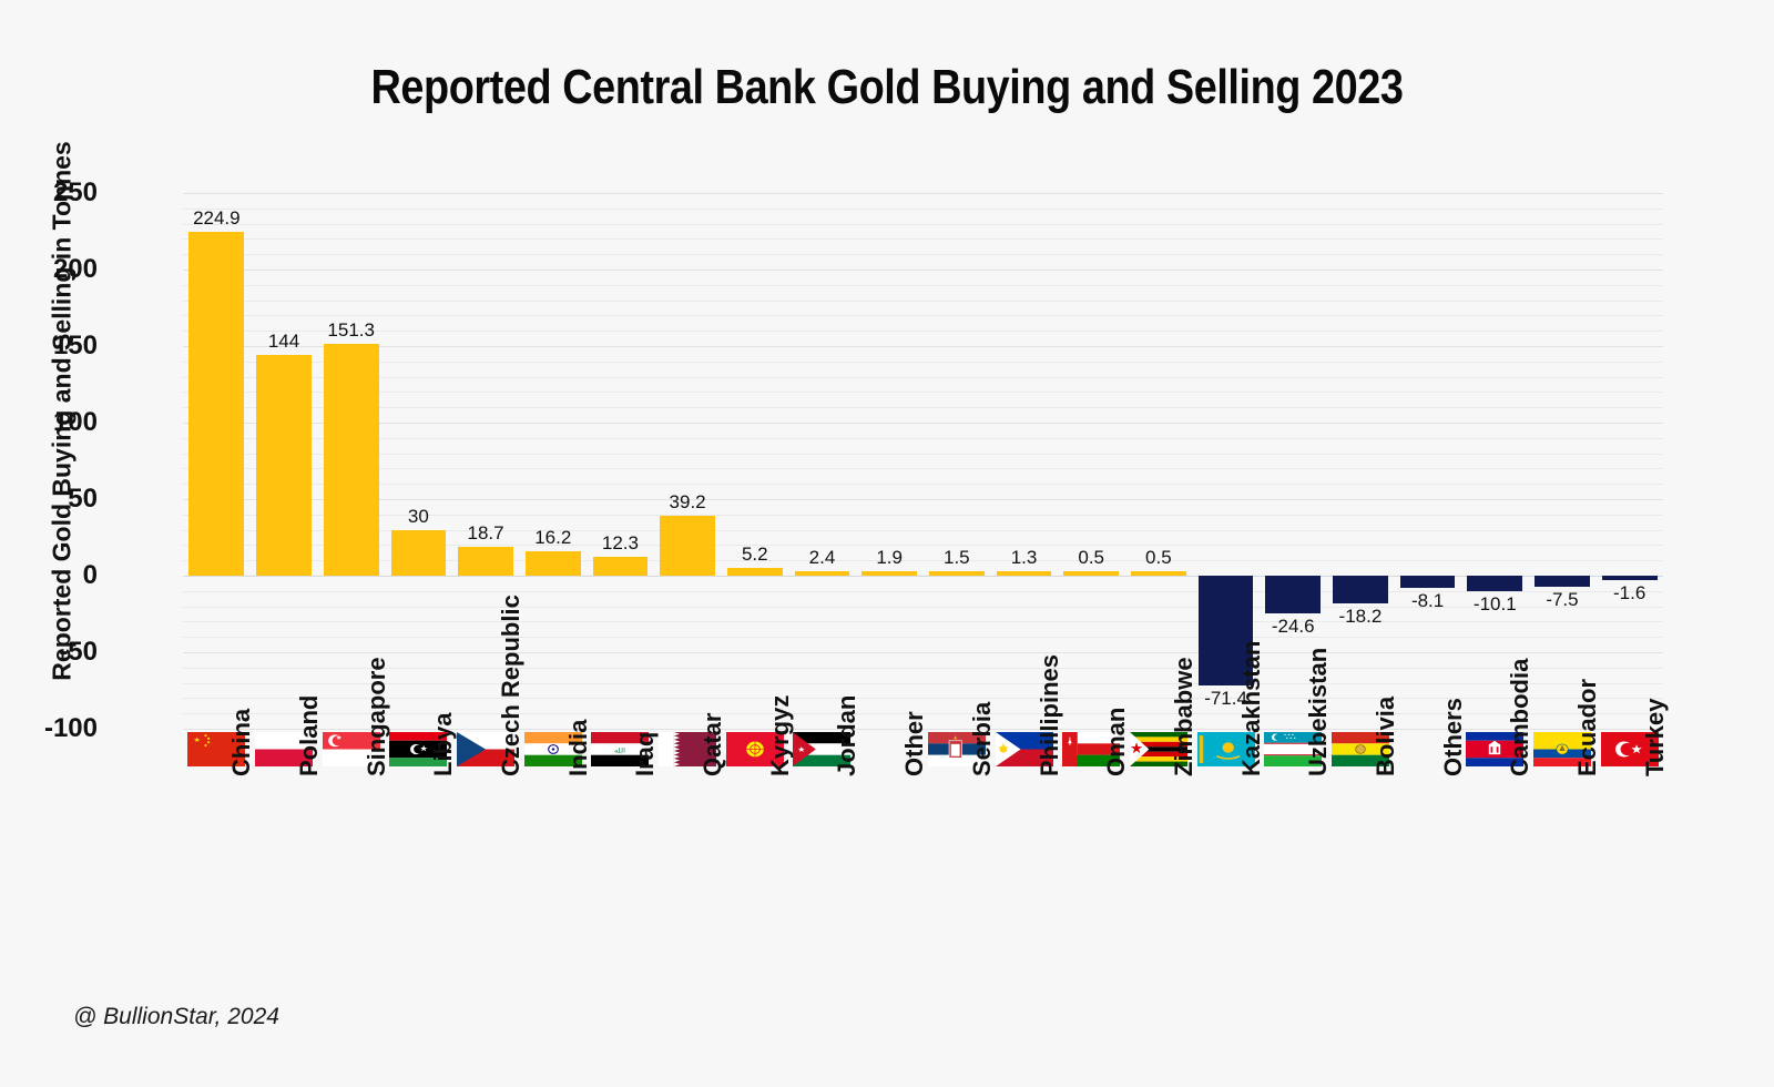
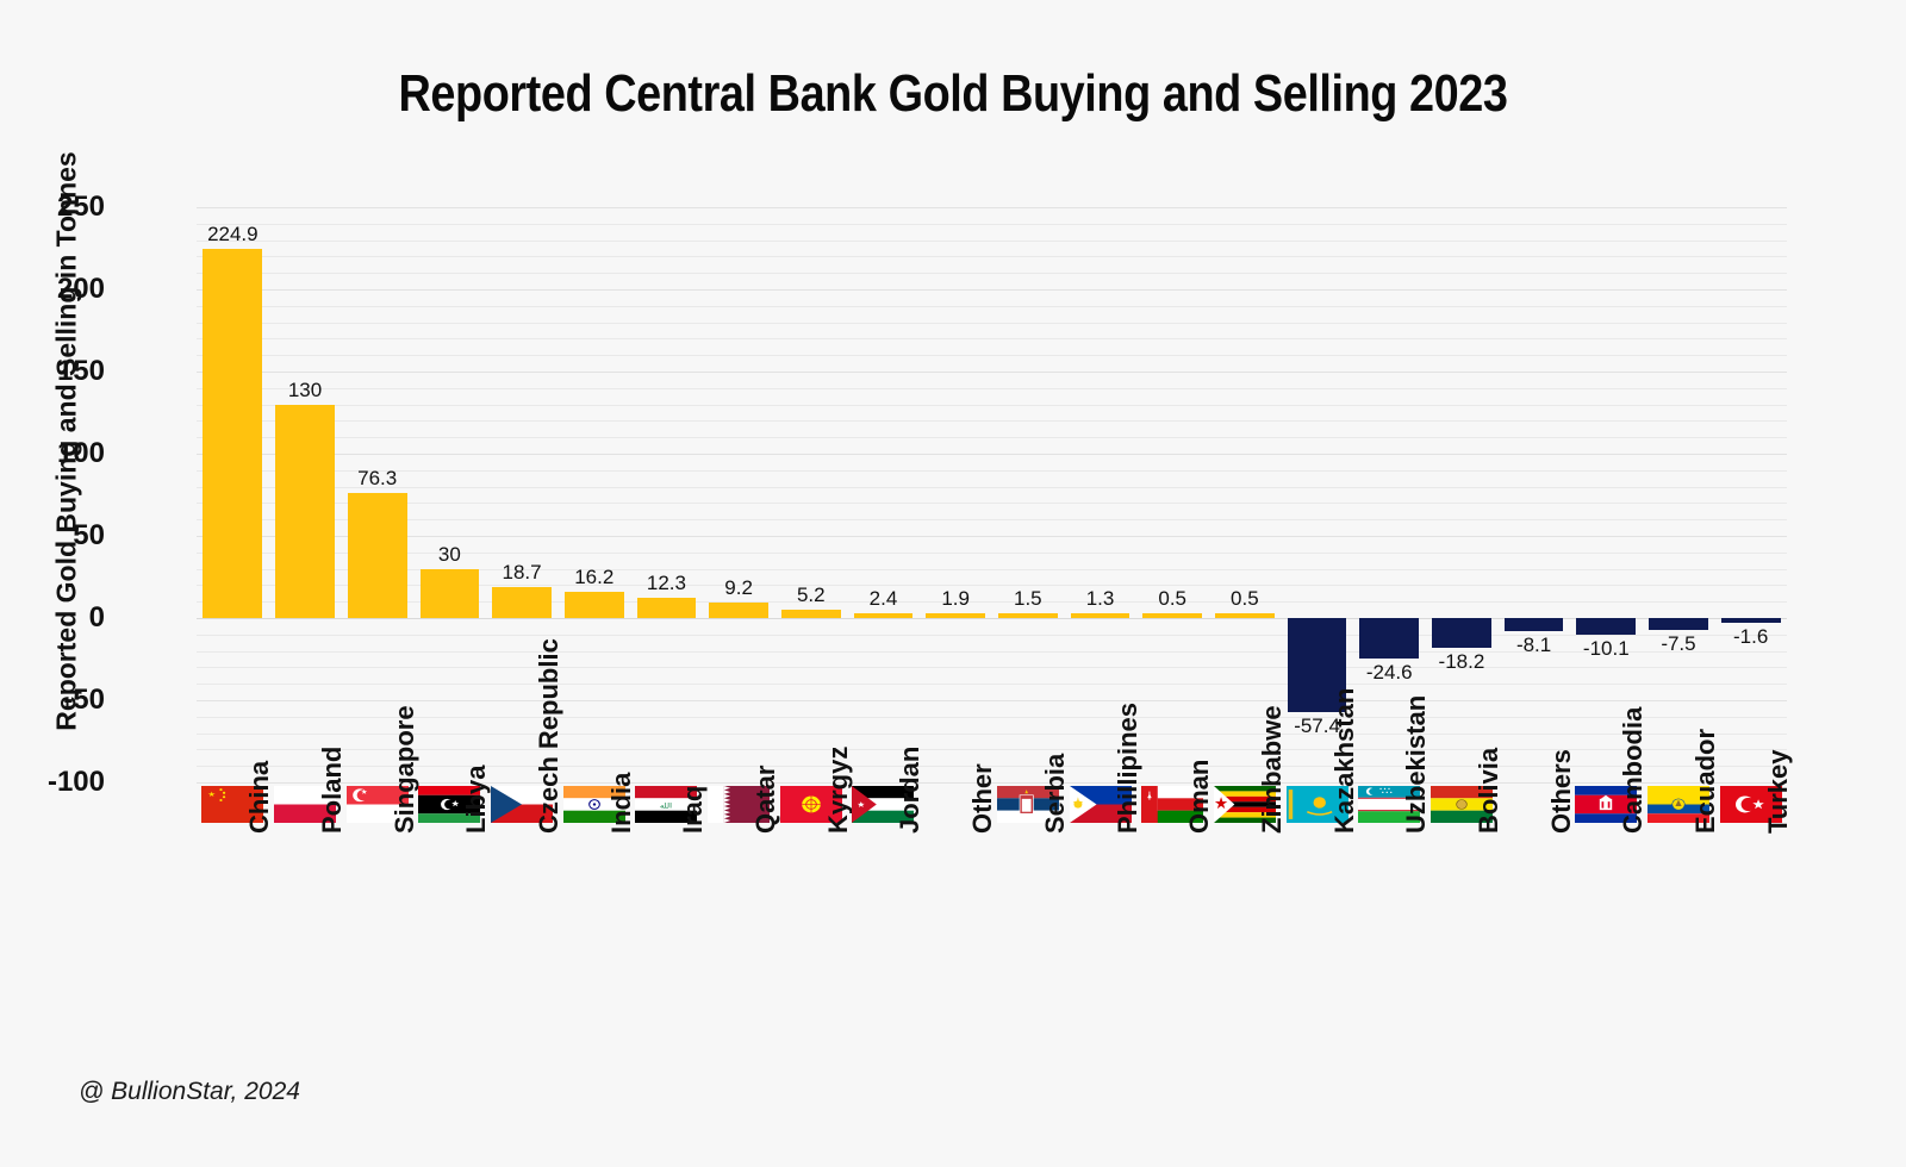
Poland: 144 -> 130
Singapore: 151.3 -> 76.3
Qatar: 39.2 -> 9.2
Kazakhstan: -71.4 -> -57.4
